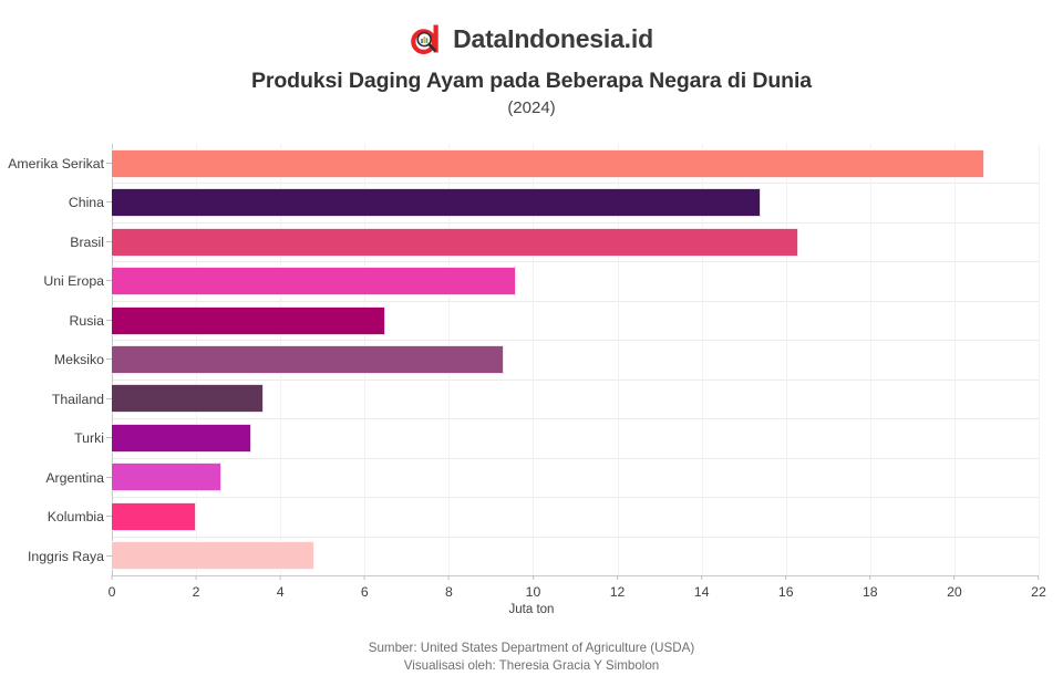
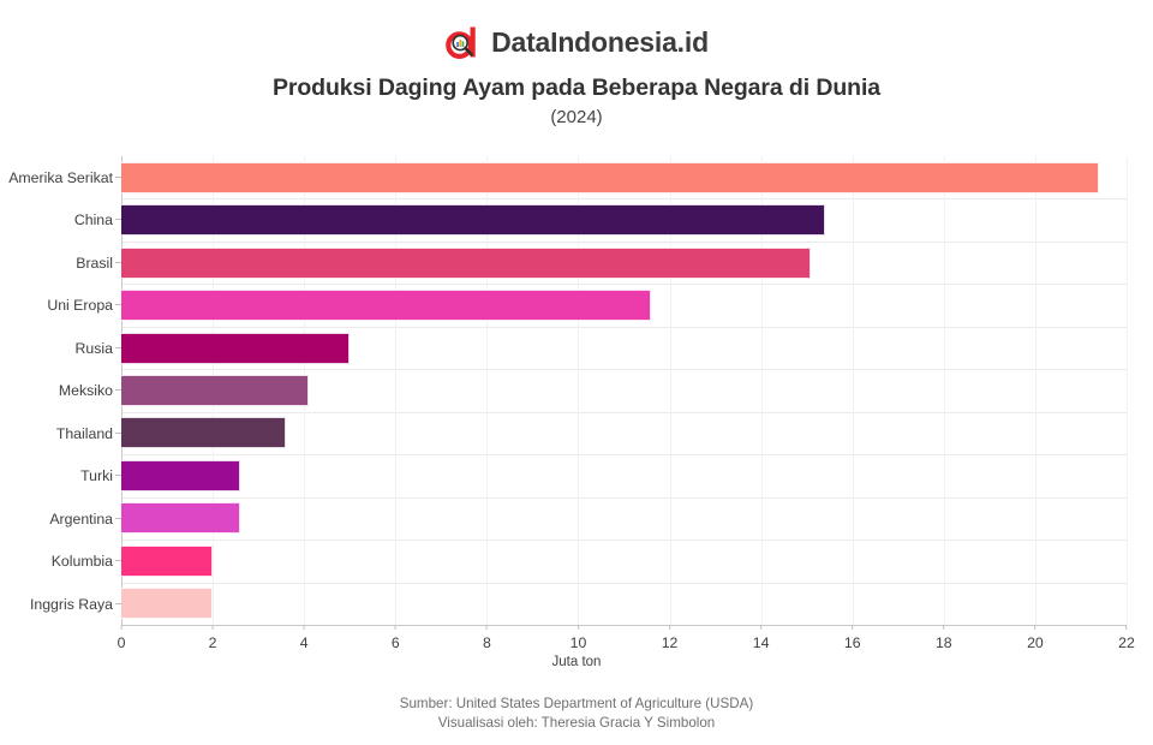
Amerika Serikat: 20.7 -> 21.4
Brasil: 16.3 -> 15.1
Uni Eropa: 9.6 -> 11.6
Rusia: 6.5 -> 5.0
Meksiko: 9.3 -> 4.1
Turki: 3.3 -> 2.6
Inggris Raya: 4.8 -> 2.0
